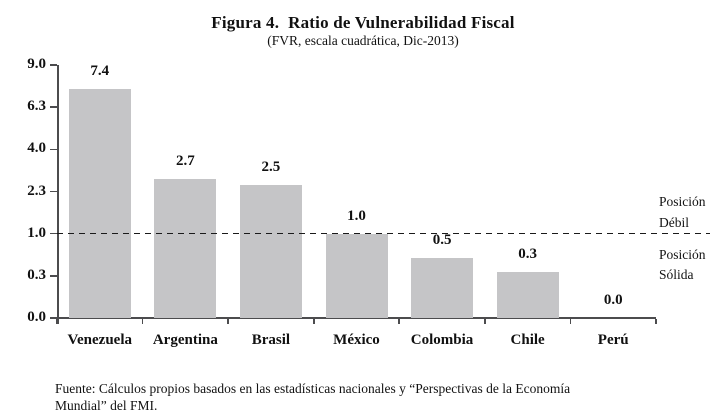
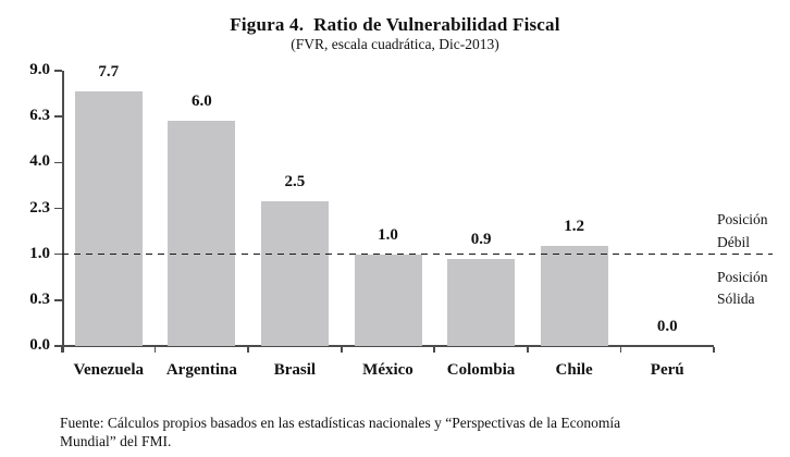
Venezuela: 7.4 -> 7.7
Argentina: 2.7 -> 6.0
Colombia: 0.5 -> 0.9
Chile: 0.3 -> 1.2
